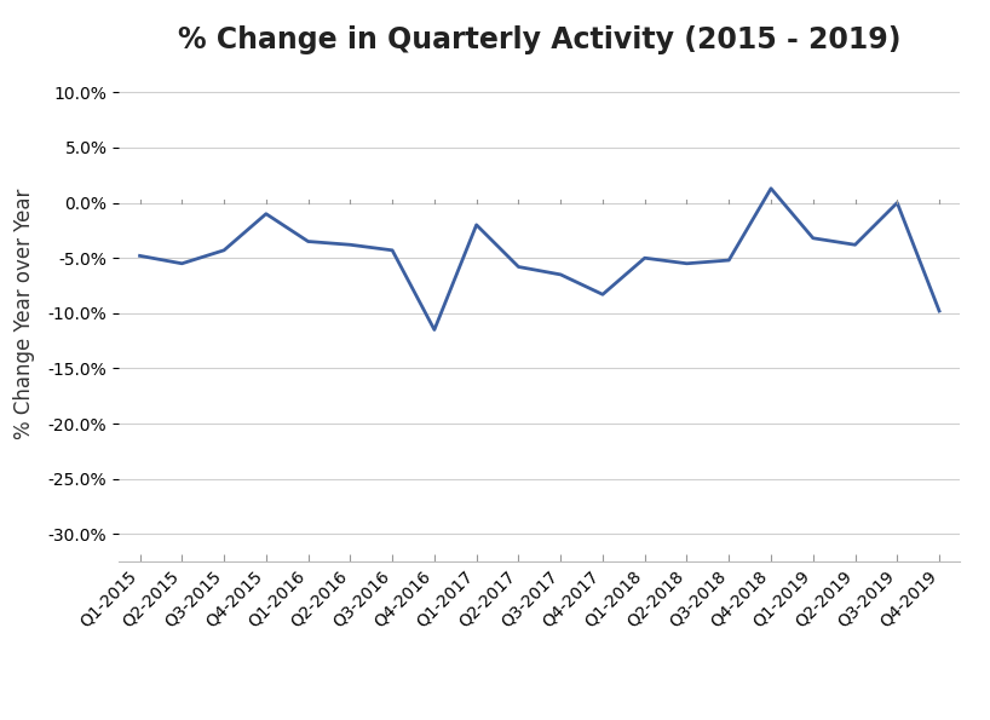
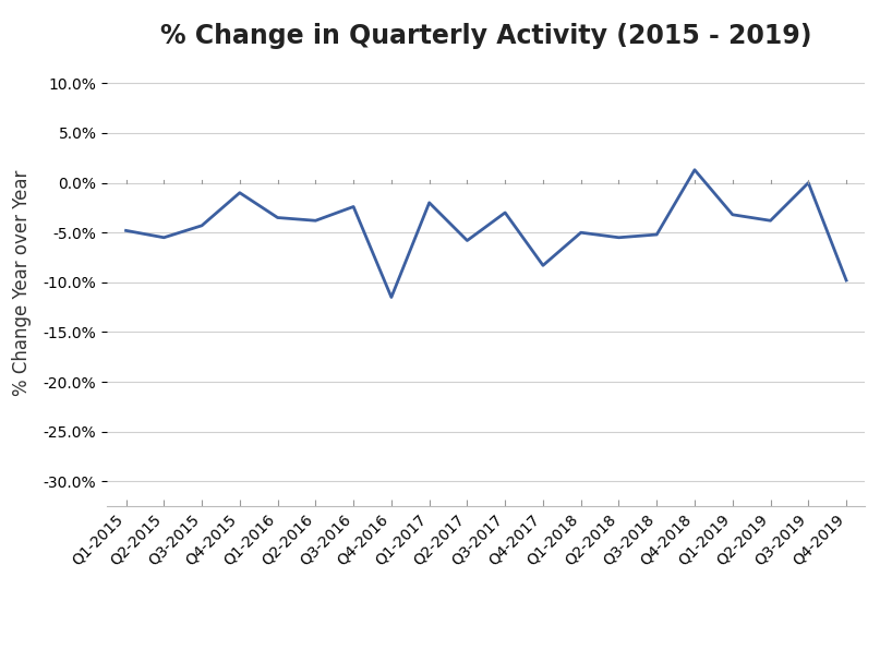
Q3-2016: -4.3% -> -2.4%
Q3-2017: -6.5% -> -3.0%
